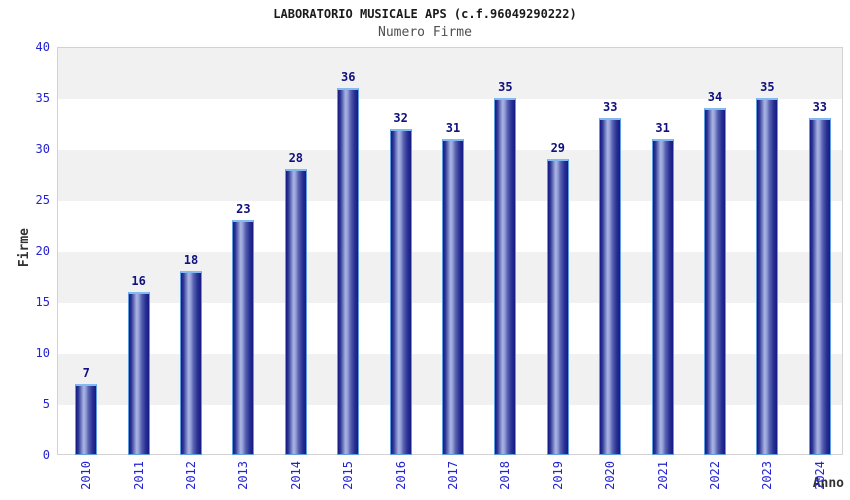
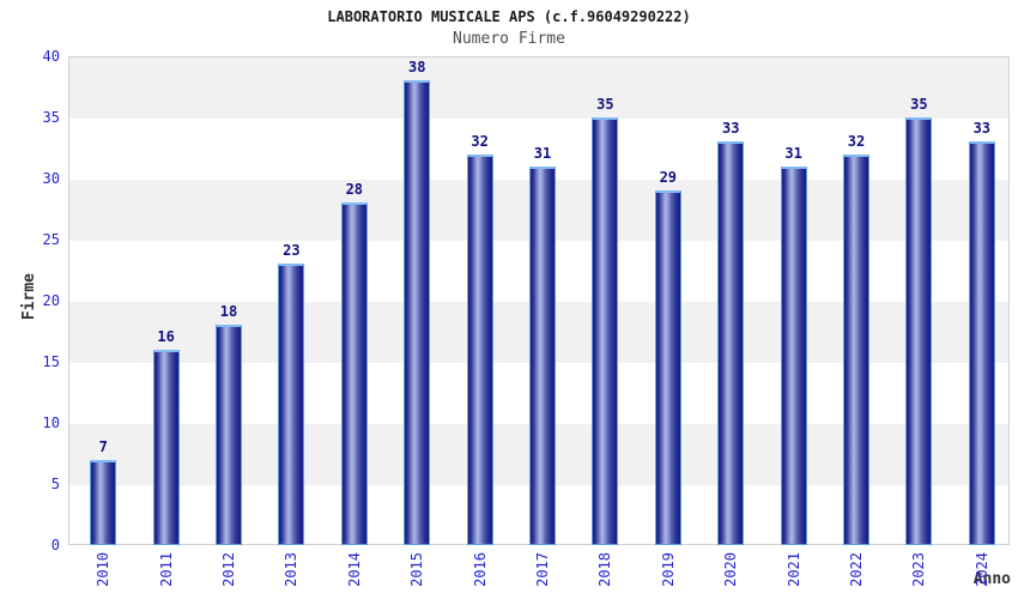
2015: 36 -> 38
2022: 34 -> 32
